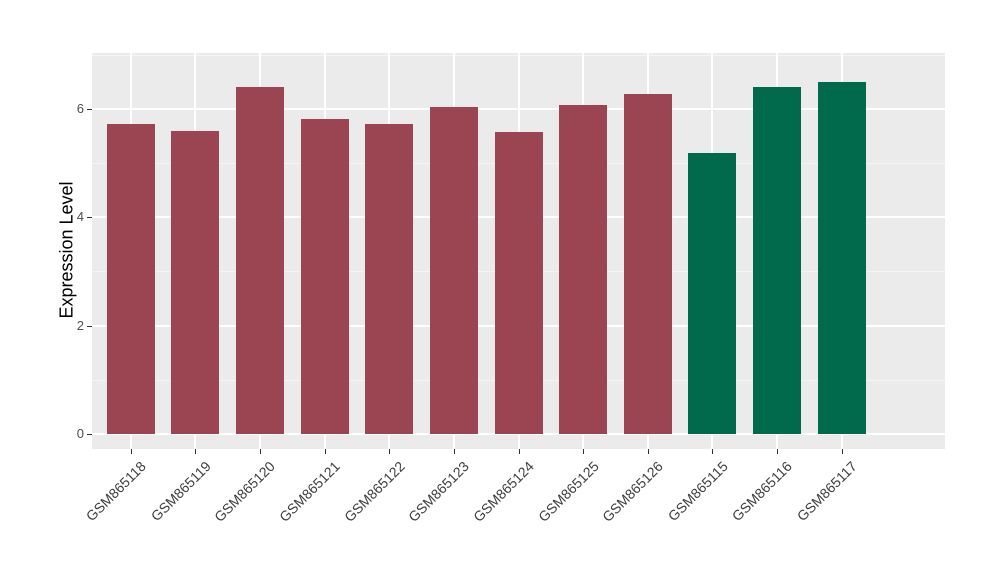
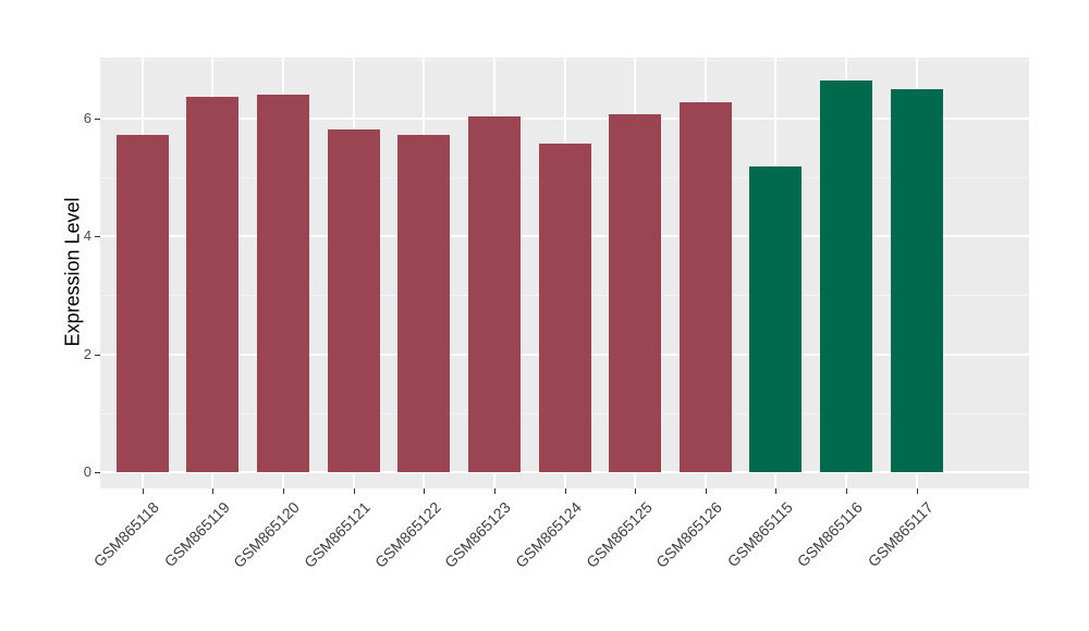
GSM865119: 5.6 -> 6.4
GSM865116: 6.4 -> 6.7
